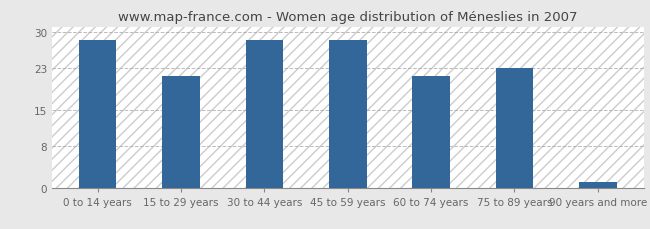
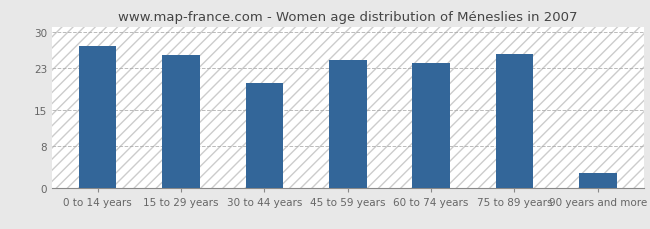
0 to 14 years: 28.5 -> 27.2
15 to 29 years: 21.5 -> 25.6
30 to 44 years: 28.5 -> 20.2
45 to 59 years: 28.5 -> 24.6
60 to 74 years: 21.5 -> 24.0
75 to 89 years: 23.0 -> 25.8
90 years and more: 1.0 -> 2.8
